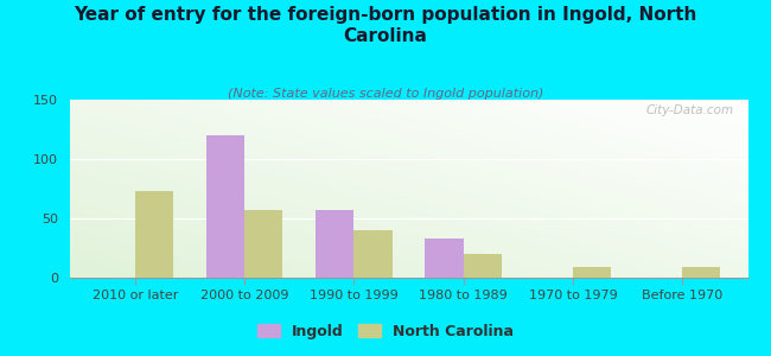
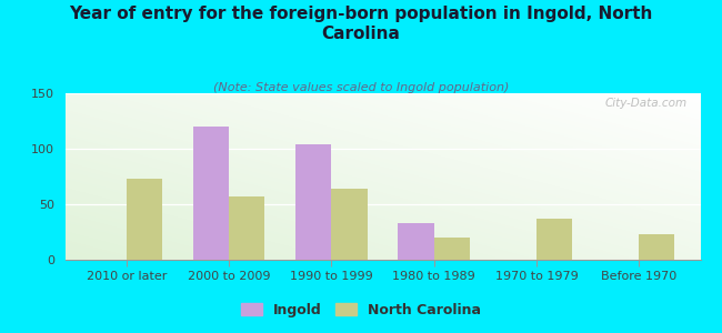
Ingold/1990 to 1999: 57 -> 104
North Carolina/1990 to 1999: 40 -> 64
North Carolina/1970 to 1979: 9 -> 37
North Carolina/Before 1970: 9 -> 23
